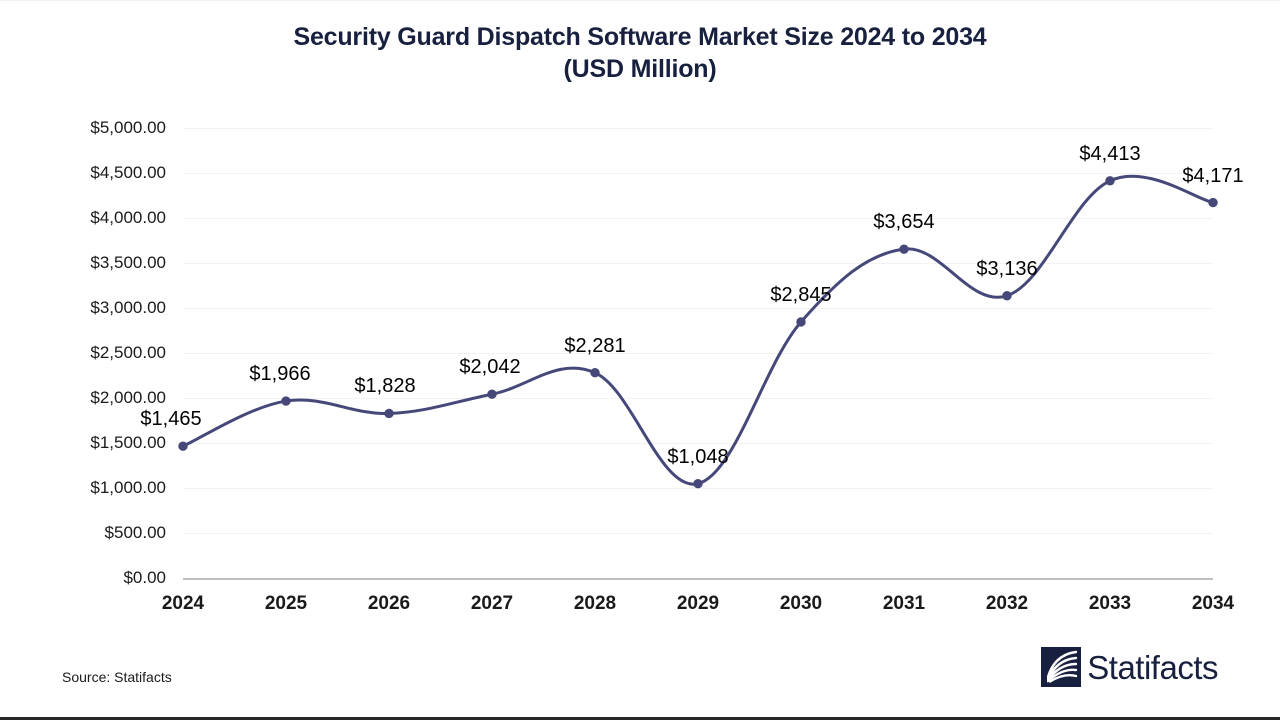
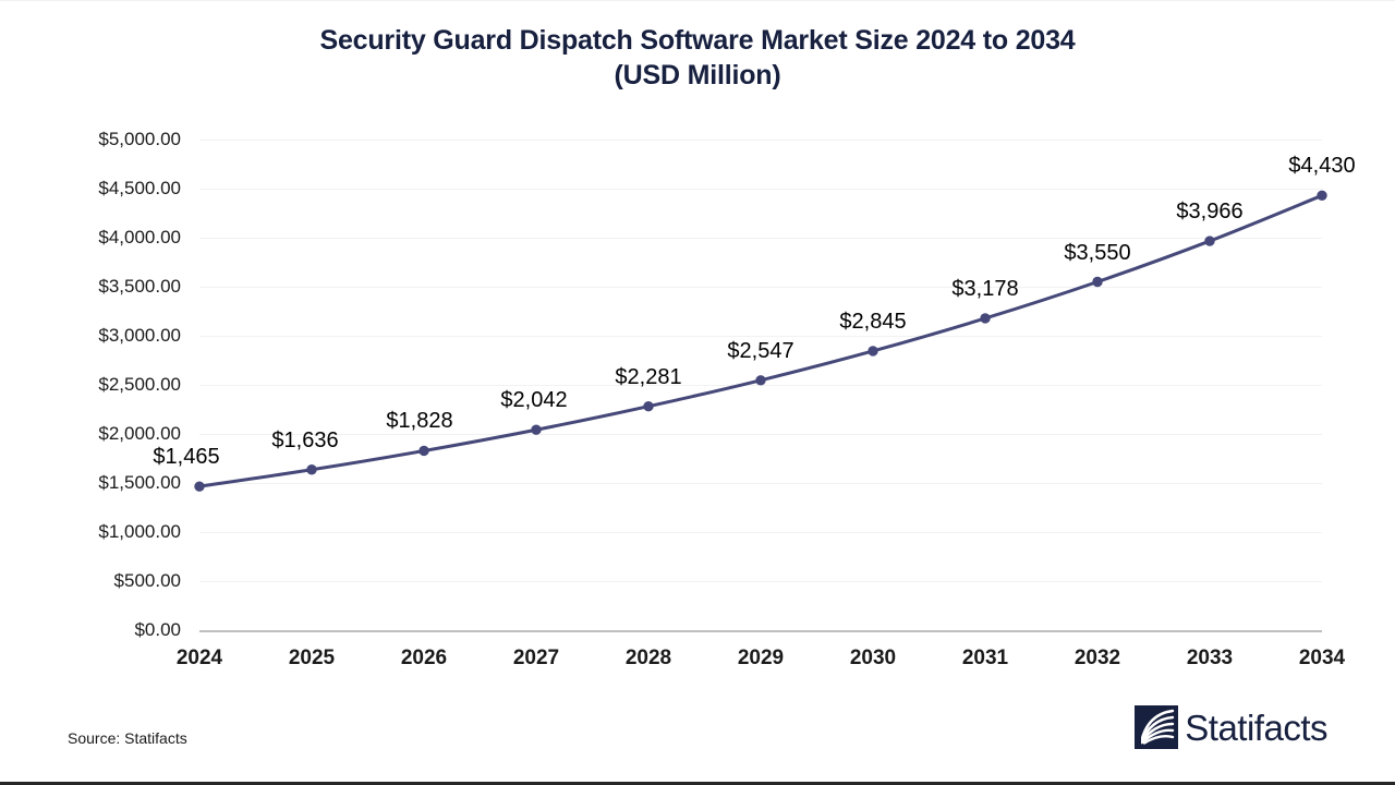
2025: $1,966 -> $1,636
2029: $1,048 -> $2,547
2031: $3,654 -> $3,178
2032: $3,136 -> $3,550
2033: $4,413 -> $3,966
2034: $4,171 -> $4,430
